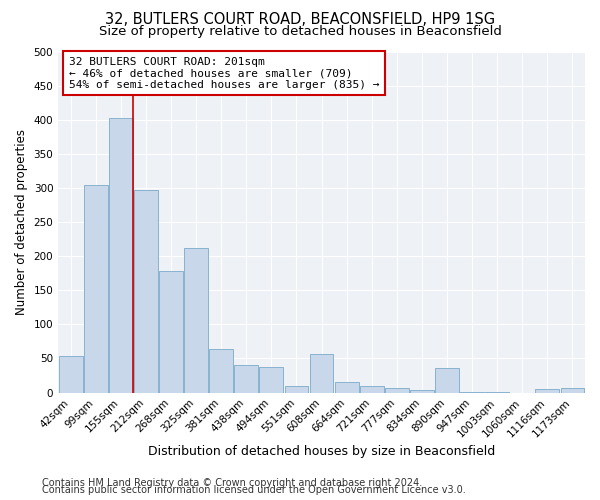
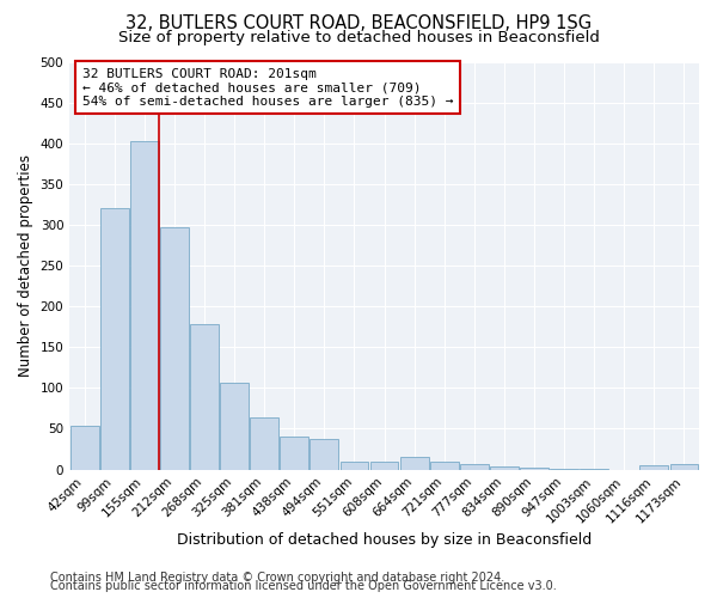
99sqm: 304 -> 320
325sqm: 212 -> 107
608sqm: 56 -> 9
890sqm: 36 -> 2
